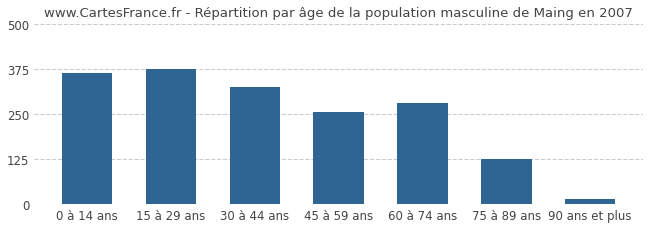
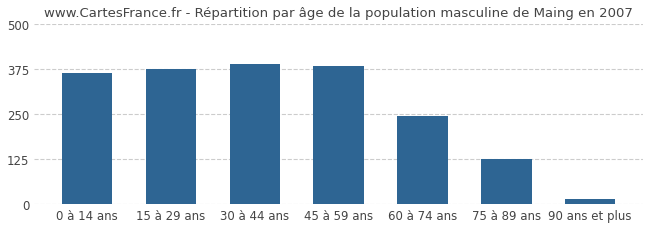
30 à 44 ans: 325 -> 390
45 à 59 ans: 255 -> 385
60 à 74 ans: 280 -> 245
